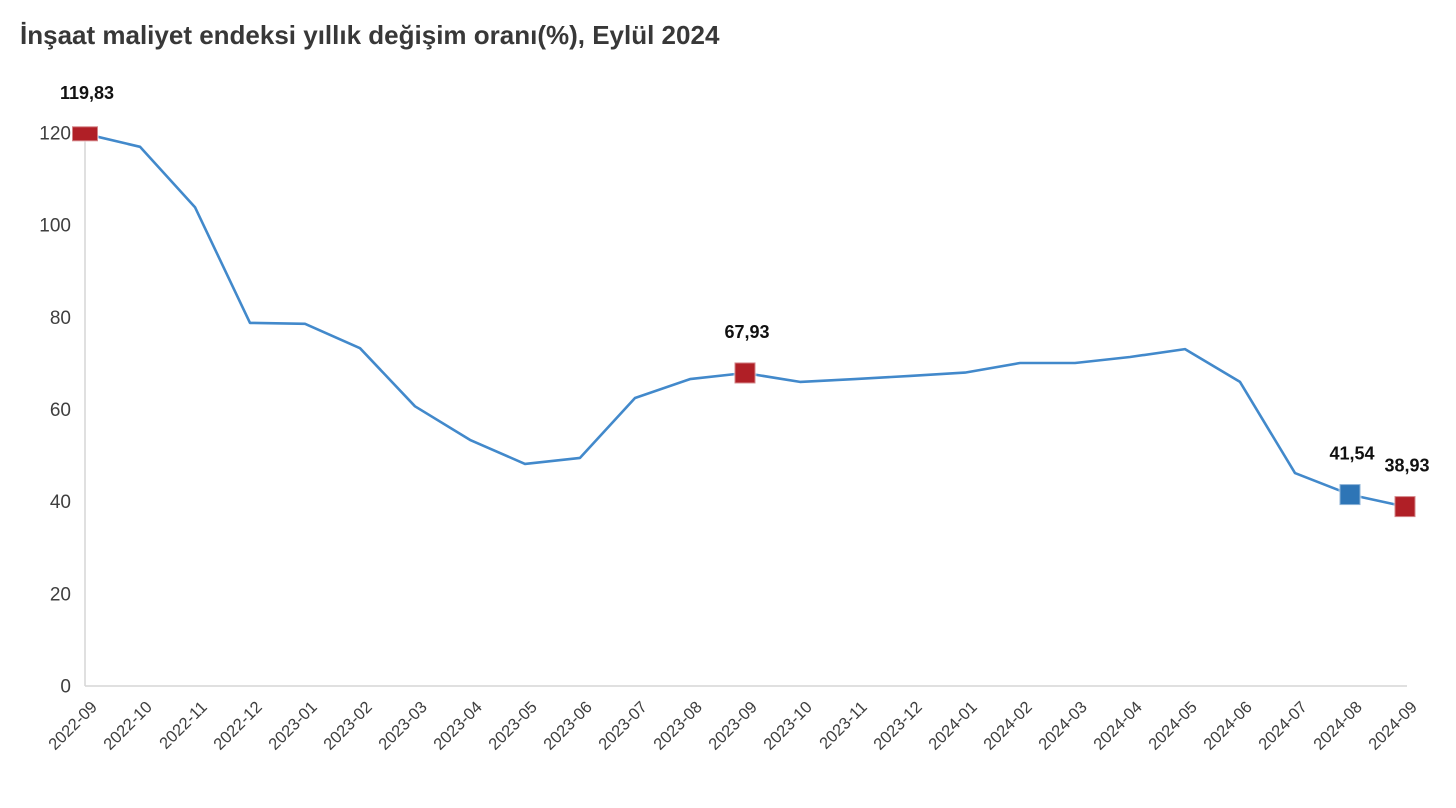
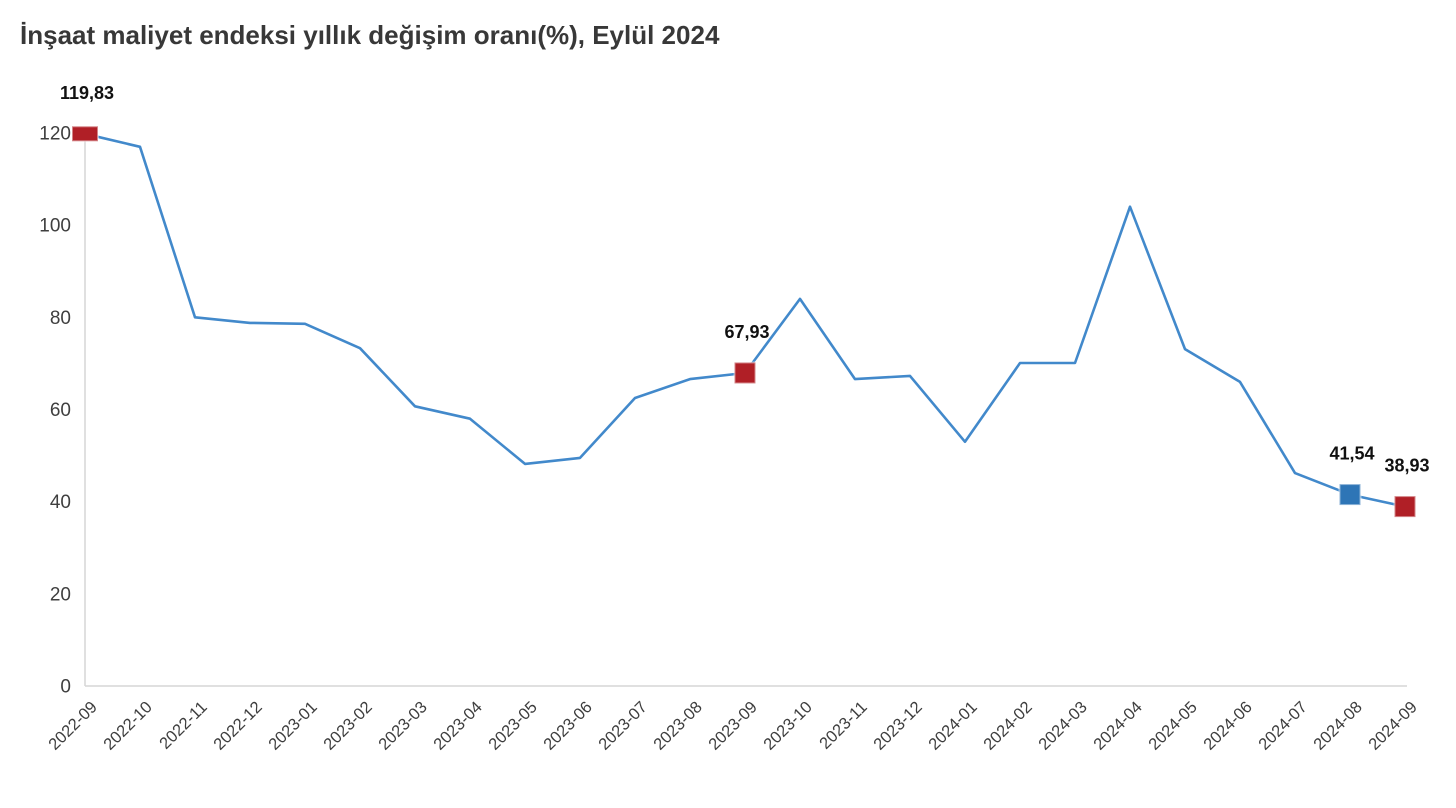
2022-11: 104 -> 80
2023-04: 53 -> 58
2023-10: 66 -> 84
2024-01: 68 -> 53
2024-04: 71 -> 104
